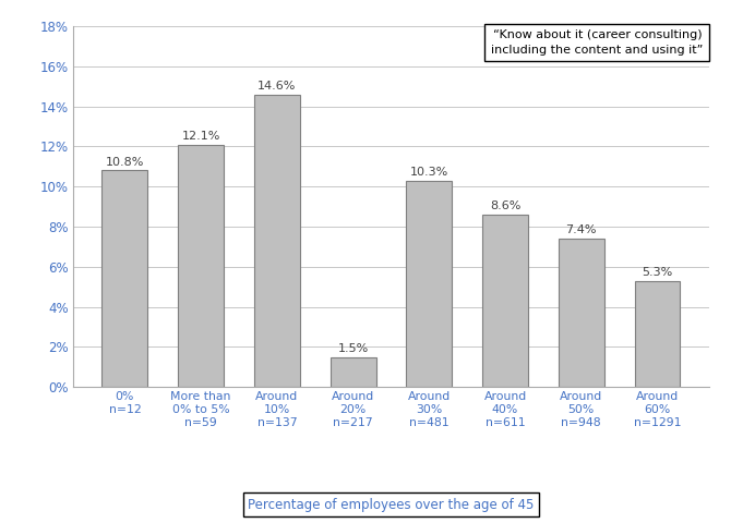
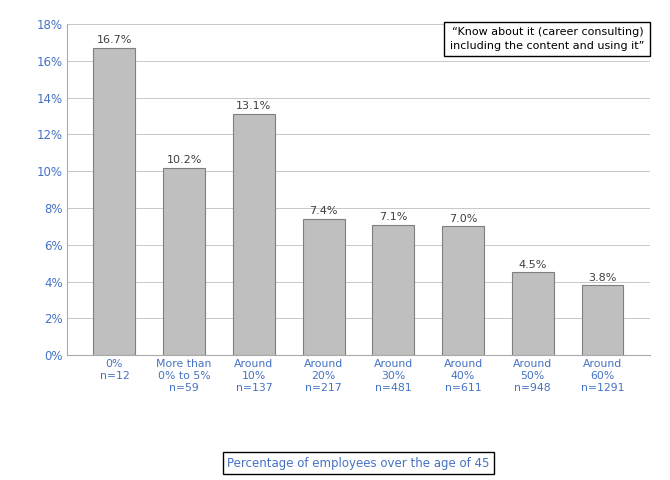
0% n=12: 10.8% -> 16.7%
More than 0% to 5% n=59: 12.1% -> 10.2%
Around 10% n=137: 14.6% -> 13.1%
Around 20% n=217: 1.5% -> 7.4%
Around 30% n=481: 10.3% -> 7.1%
Around 40% n=611: 8.6% -> 7.0%
Around 50% n=948: 7.4% -> 4.5%
Around 60% n=1291: 5.3% -> 3.8%
